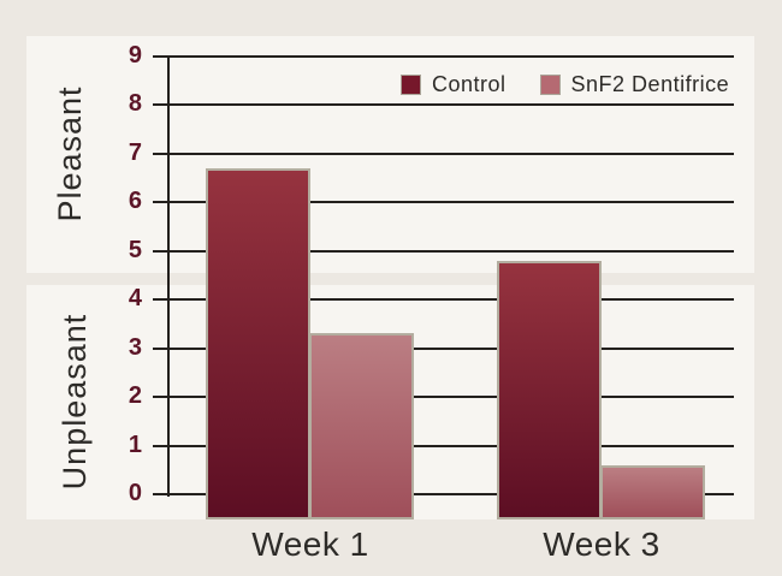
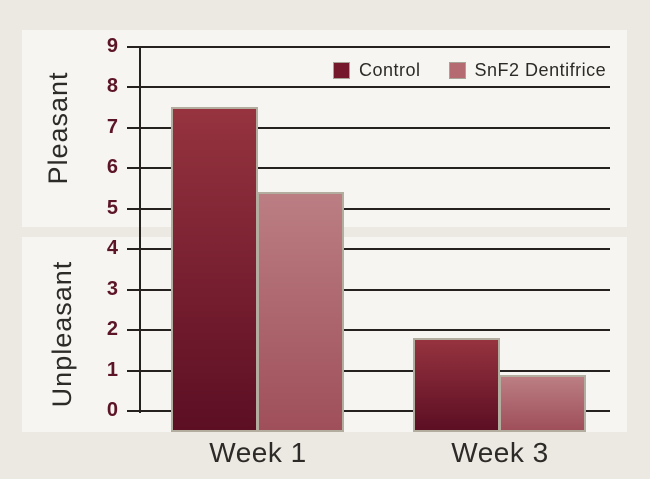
Control/Week 1: 6.7 -> 7.5
SnF2 Dentifrice/Week 1: 3.3 -> 5.4
Control/Week 3: 4.8 -> 1.8
SnF2 Dentifrice/Week 3: 0.6 -> 0.9
